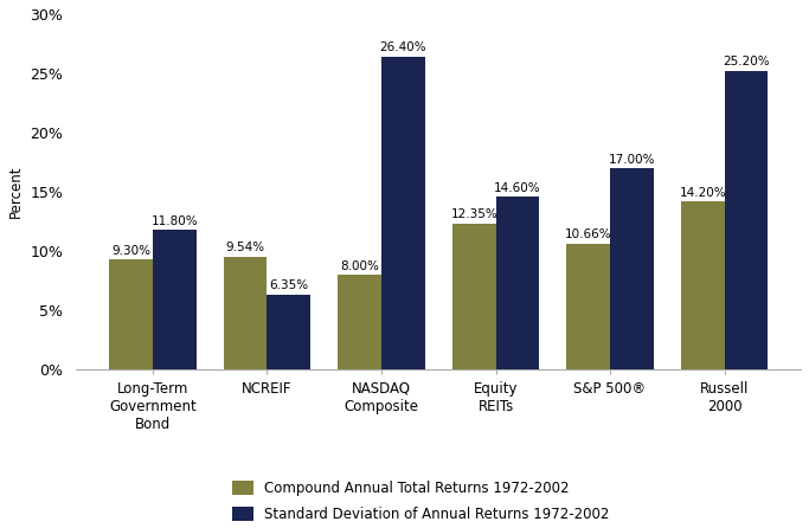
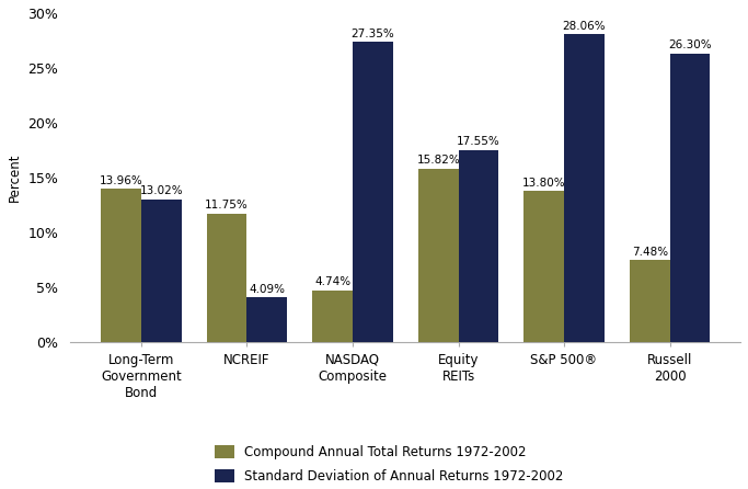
Compound Annual Total Returns 1972-2002/Long-Term Government Bond: 9.30% -> 13.96%
Standard Deviation of Annual Returns 1972-2002/Long-Term Government Bond: 11.80% -> 13.02%
Compound Annual Total Returns 1972-2002/NCREIF: 9.54% -> 11.75%
Standard Deviation of Annual Returns 1972-2002/NCREIF: 6.35% -> 4.09%
Compound Annual Total Returns 1972-2002/NASDAQ Composite: 8.00% -> 4.74%
Standard Deviation of Annual Returns 1972-2002/NASDAQ Composite: 26.40% -> 27.35%
Compound Annual Total Returns 1972-2002/Equity REITs: 12.35% -> 15.82%
Standard Deviation of Annual Returns 1972-2002/Equity REITs: 14.60% -> 17.55%
Compound Annual Total Returns 1972-2002/S&P 500®: 10.66% -> 13.80%
Standard Deviation of Annual Returns 1972-2002/S&P 500®: 17.00% -> 28.06%
Compound Annual Total Returns 1972-2002/Russell 2000: 14.20% -> 7.48%
Standard Deviation of Annual Returns 1972-2002/Russell 2000: 25.20% -> 26.30%
